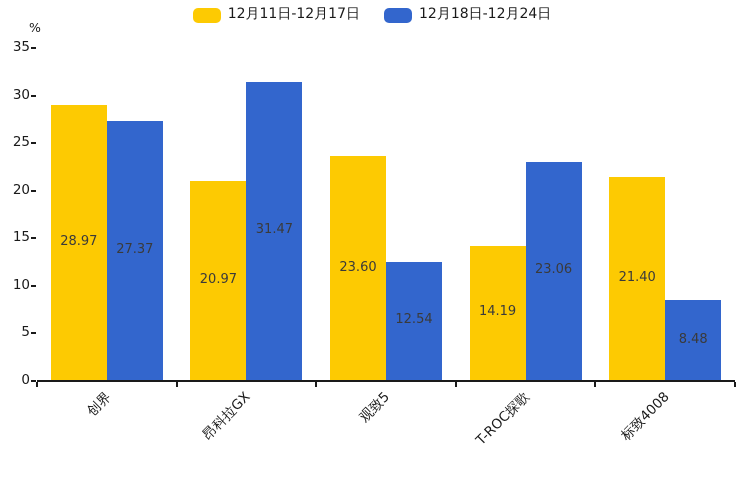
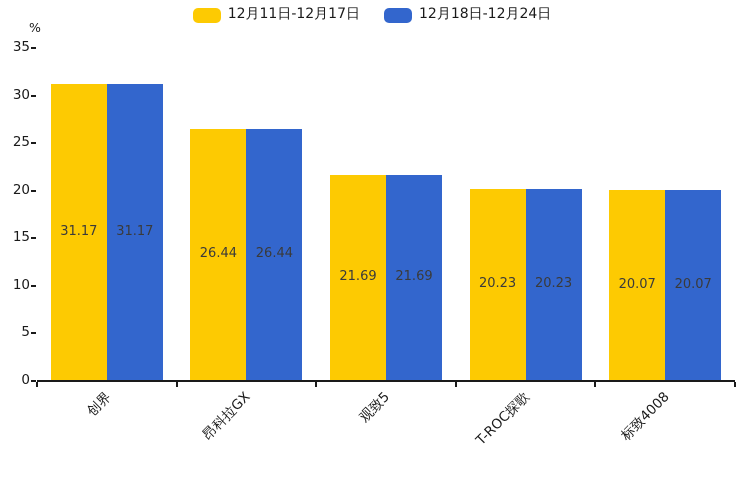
12月11日-12月17日/创界: 28.97 -> 31.17
12月18日-12月24日/创界: 27.37 -> 31.17
12月11日-12月17日/昂科拉GX: 20.97 -> 26.44
12月18日-12月24日/昂科拉GX: 31.47 -> 26.44
12月11日-12月17日/观致5: 23.60 -> 21.69
12月18日-12月24日/观致5: 12.54 -> 21.69
12月11日-12月17日/T-ROC探歌: 14.19 -> 20.23
12月18日-12月24日/T-ROC探歌: 23.06 -> 20.23
12月11日-12月17日/标致4008: 21.40 -> 20.07
12月18日-12月24日/标致4008: 8.48 -> 20.07
